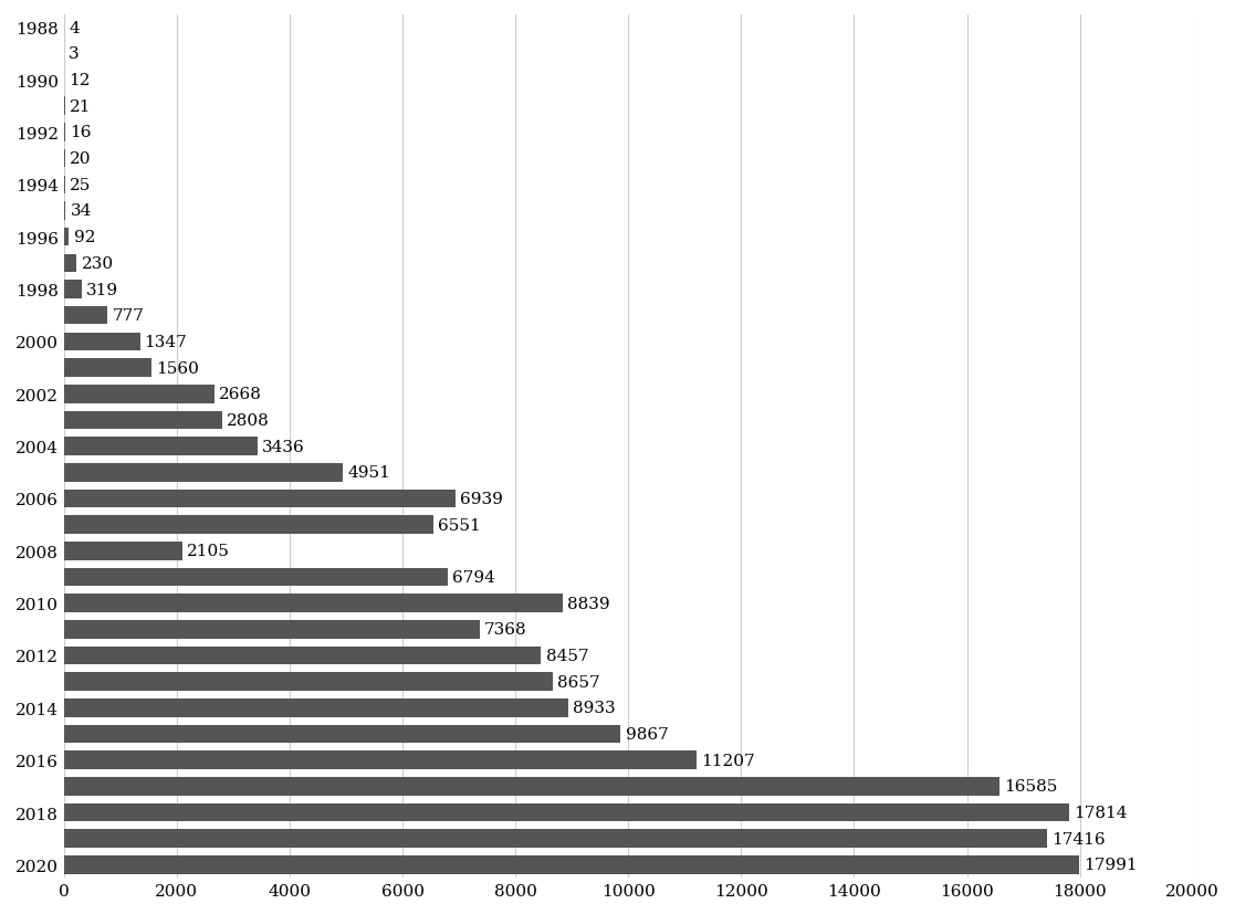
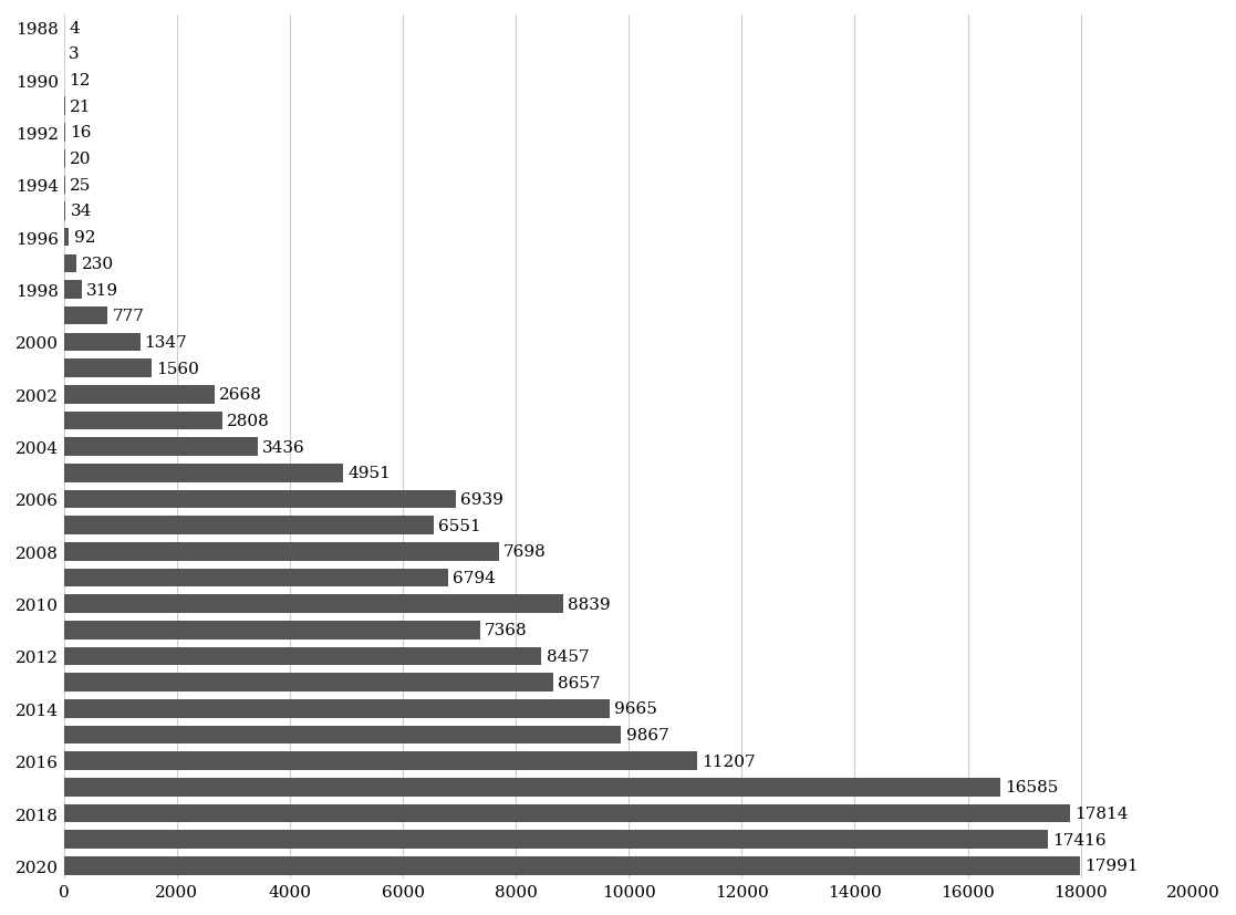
2008: 2105 -> 7698
2014: 8933 -> 9665
